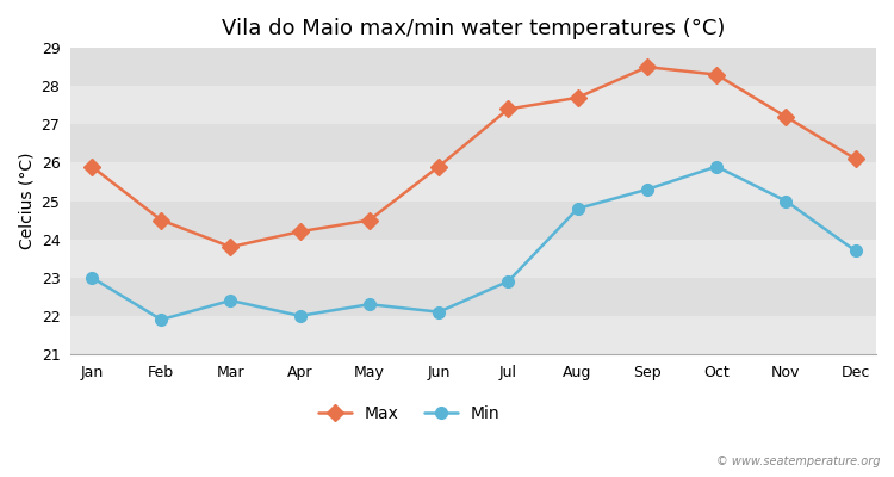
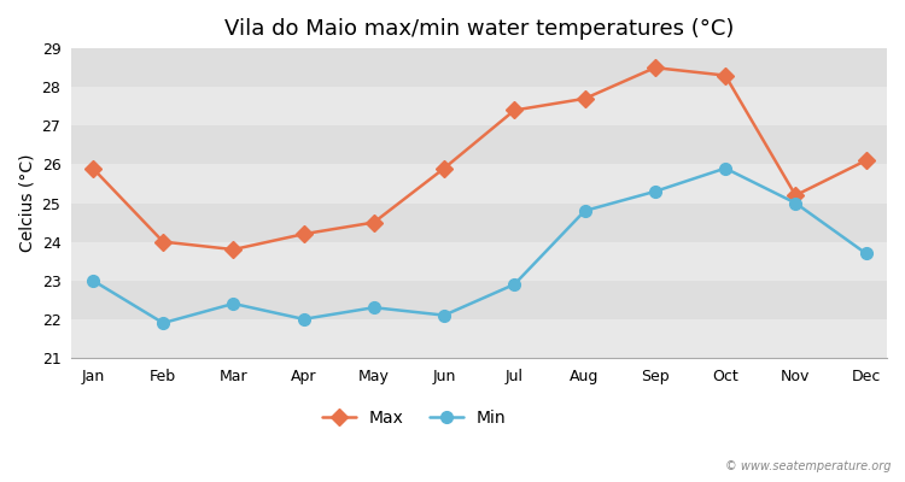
Max/Feb: 24.5 -> 24.0
Max/Nov: 27.2 -> 25.2
